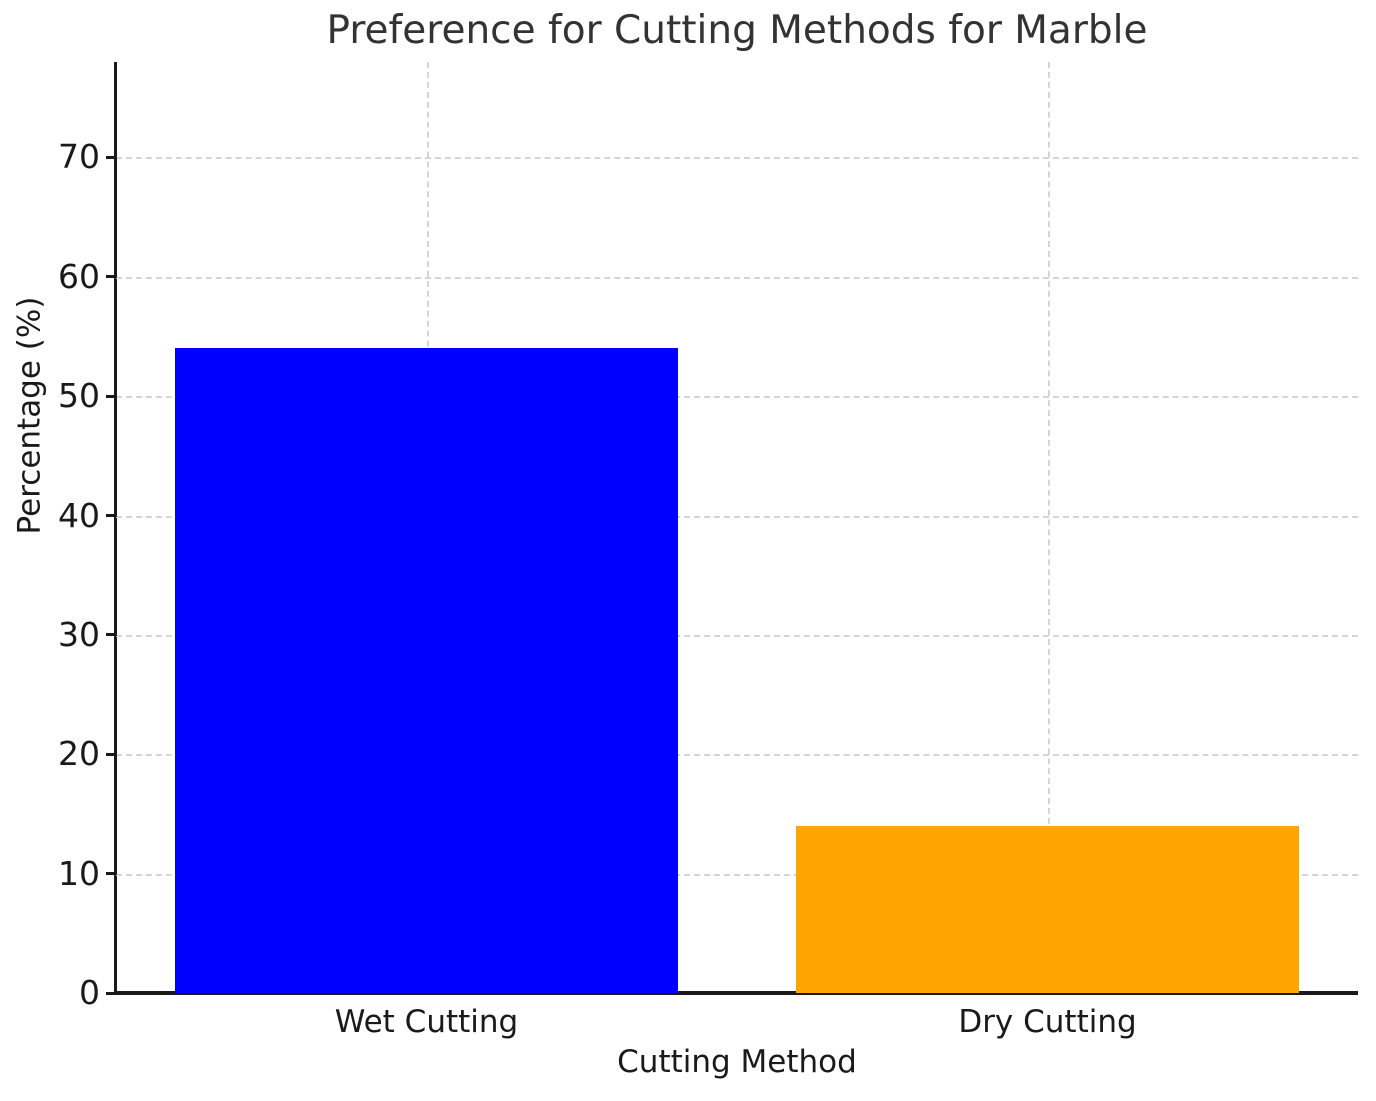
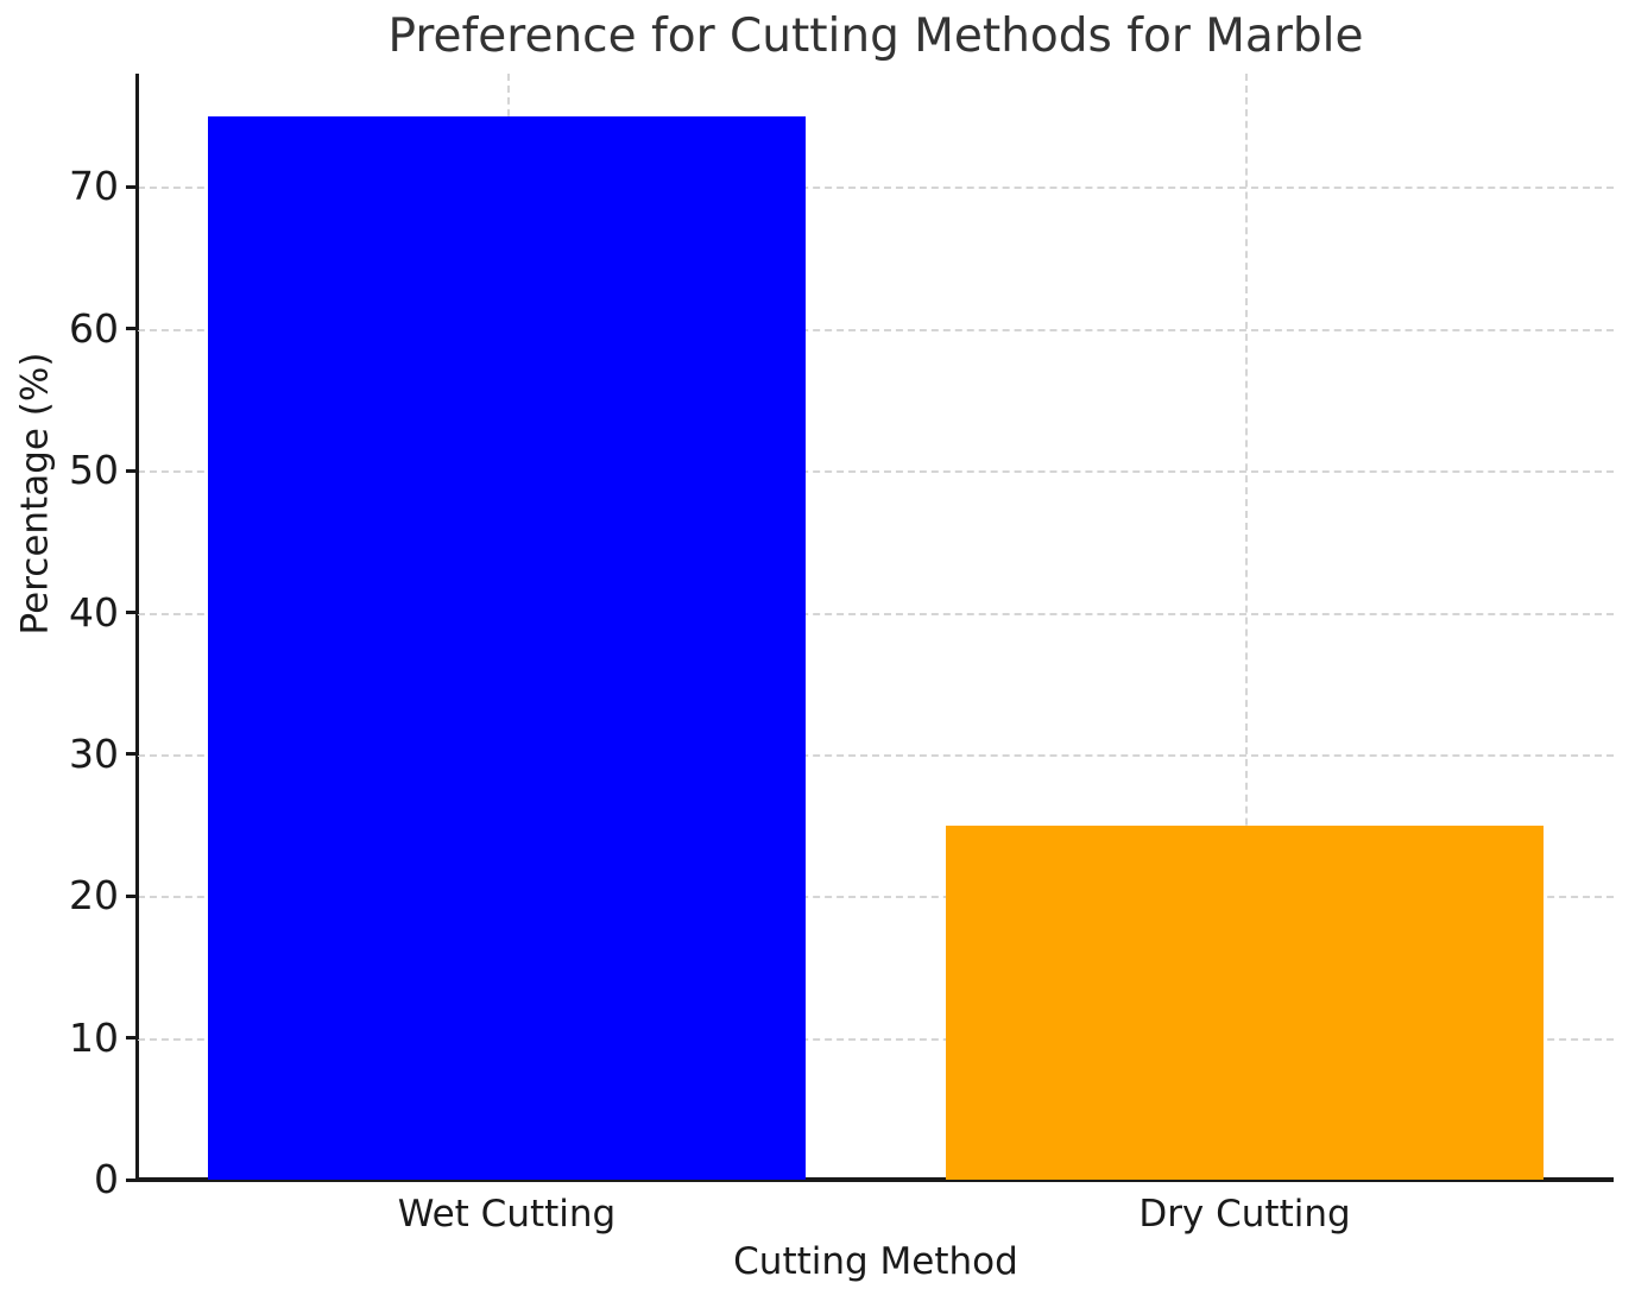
Wet Cutting: 54 -> 75
Dry Cutting: 14 -> 25
